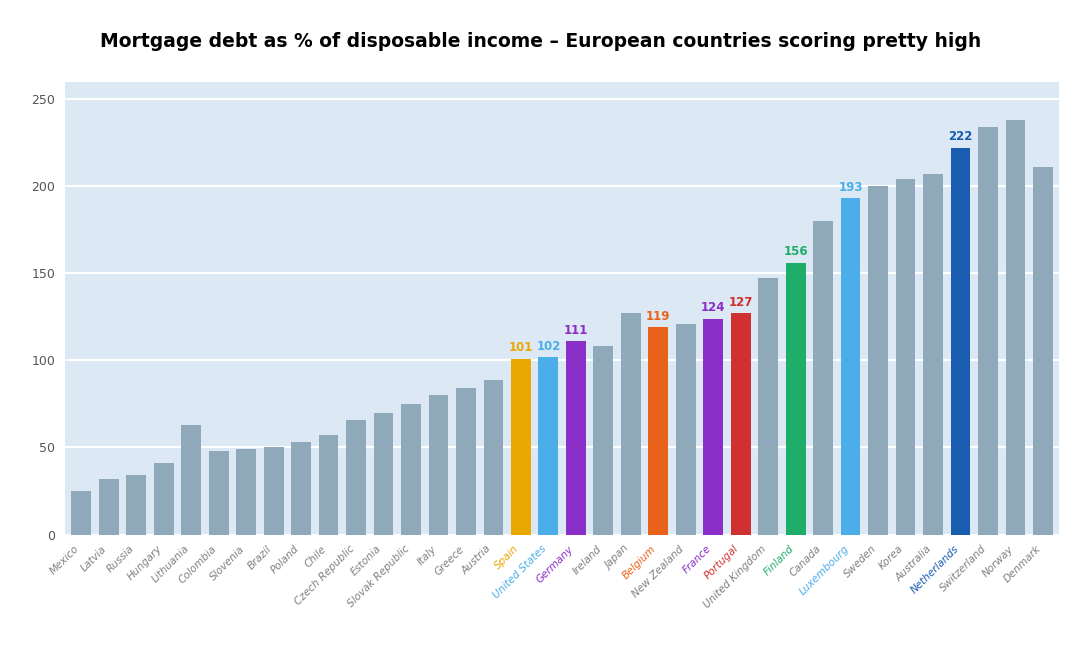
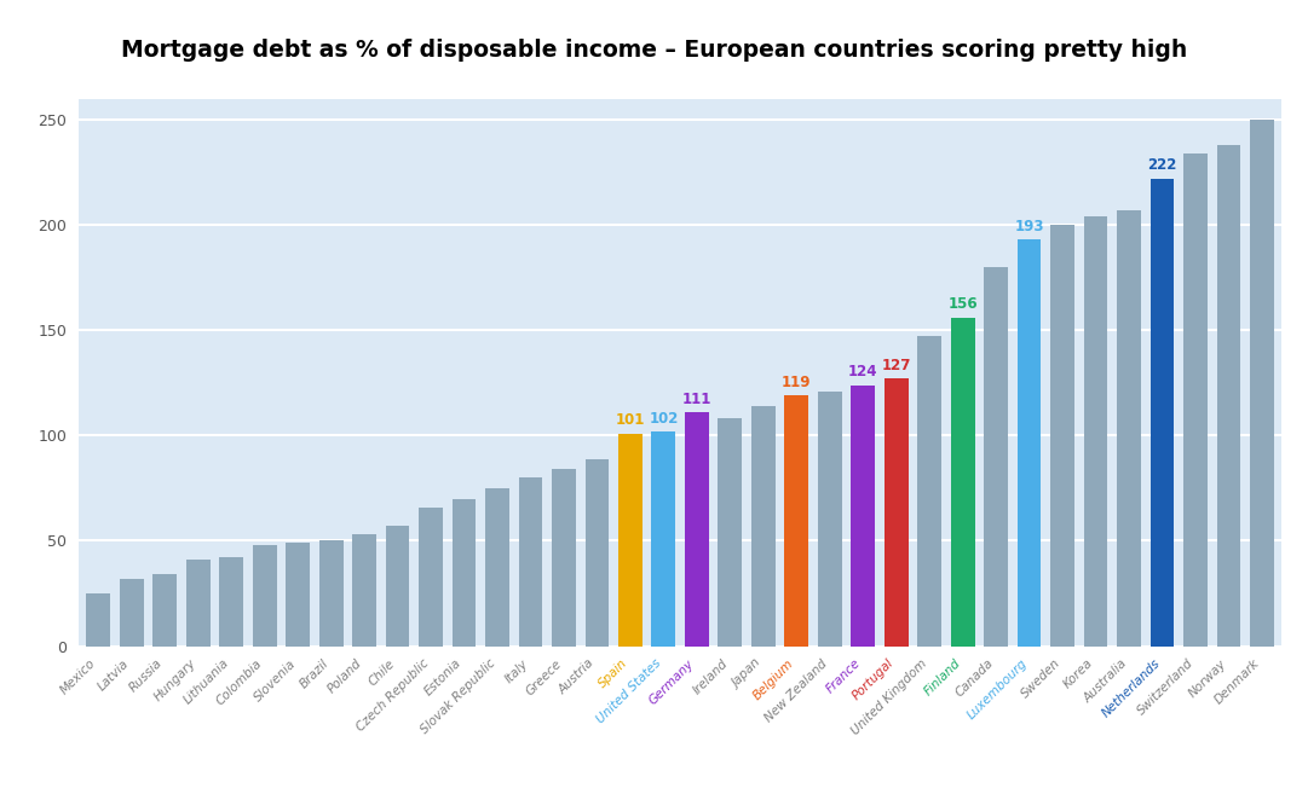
Lithuania: 63 -> 42
Japan: 127 -> 114
Denmark: 211 -> 250
